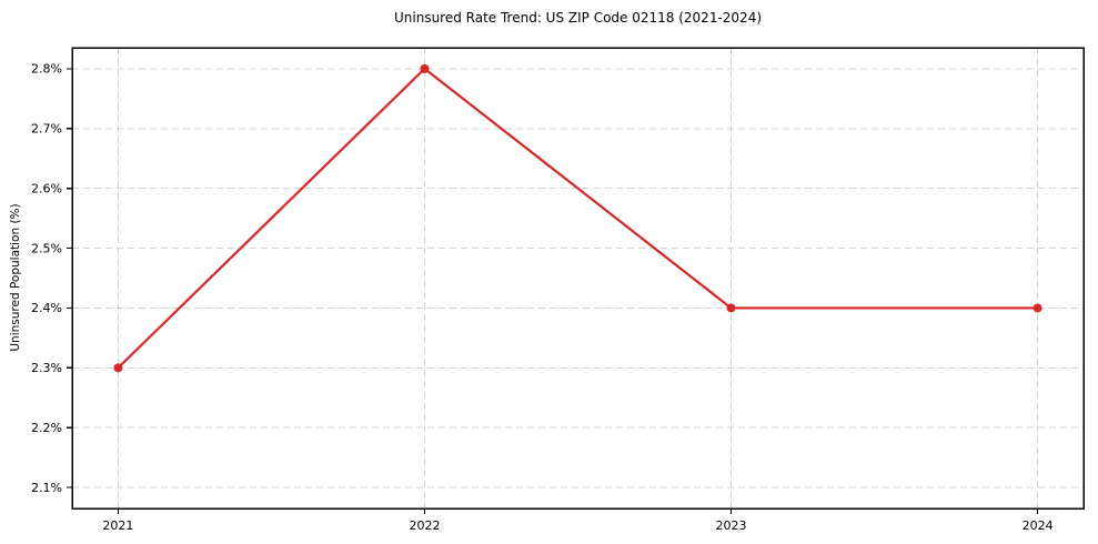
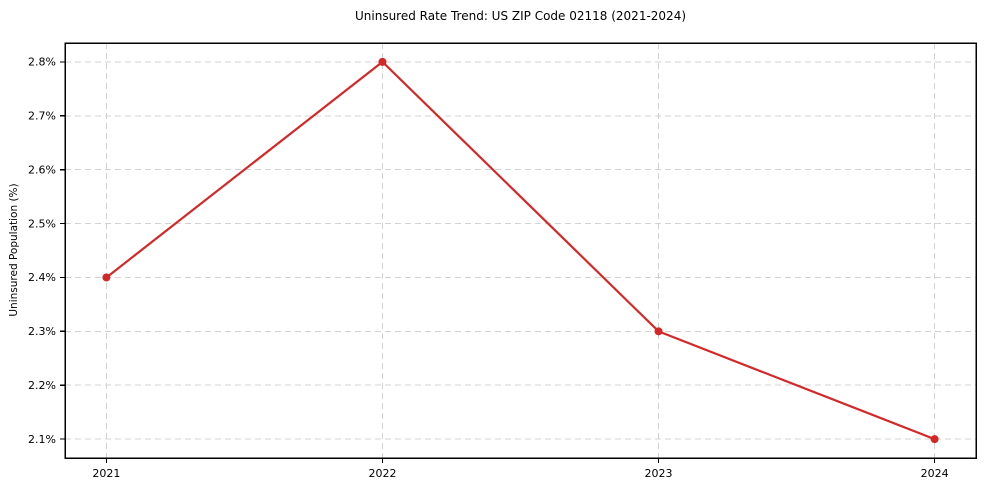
2021: 2.3% -> 2.4%
2023: 2.4% -> 2.3%
2024: 2.4% -> 2.1%
